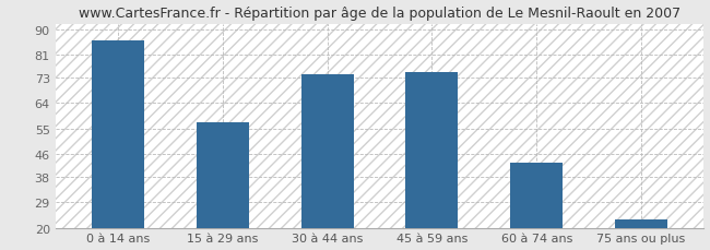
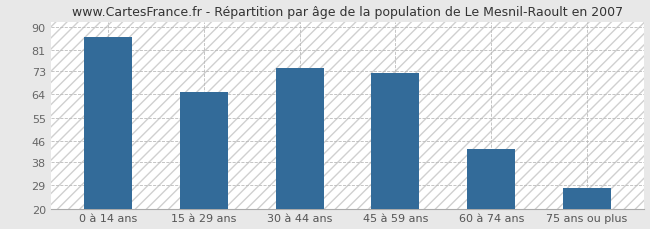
15 à 29 ans: 57 -> 65
45 à 59 ans: 75 -> 72
75 ans ou plus: 23 -> 28
